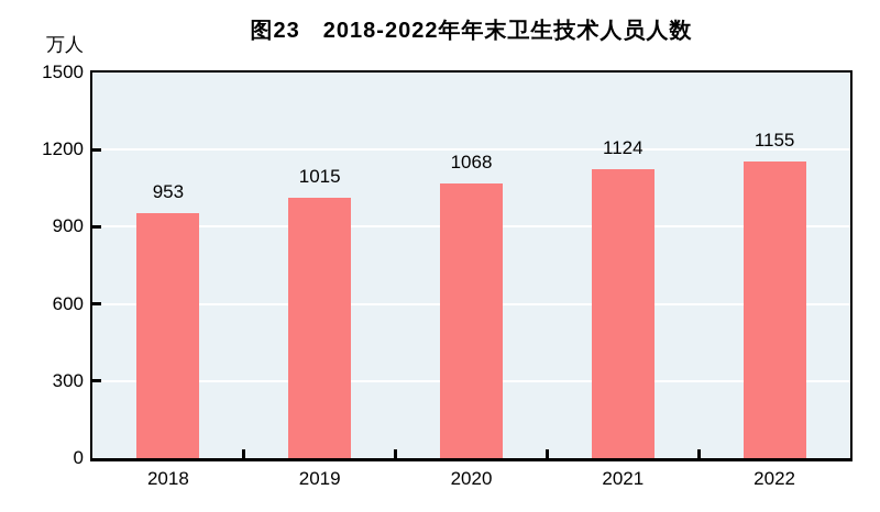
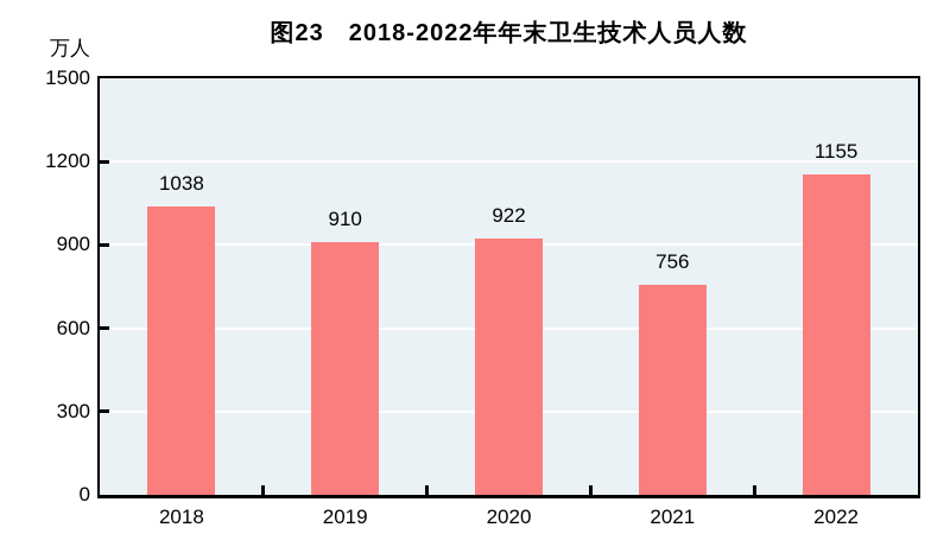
2018: 953 -> 1038
2019: 1015 -> 910
2020: 1068 -> 922
2021: 1124 -> 756
